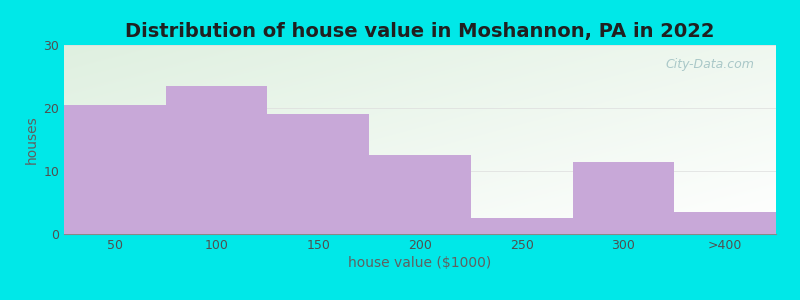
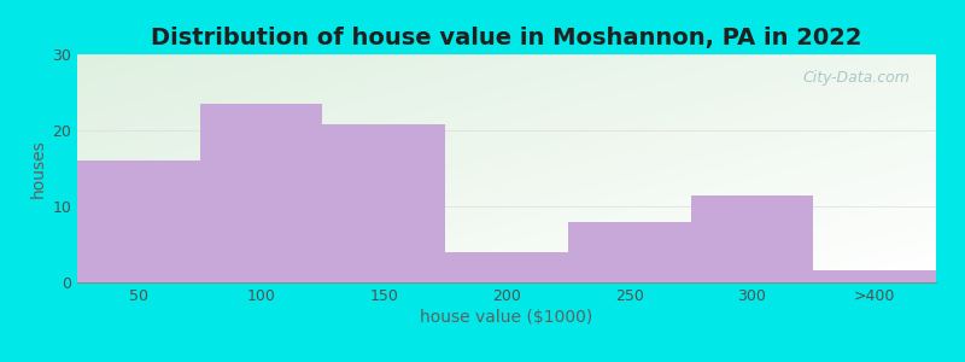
50: 20.5 -> 16.0
150: 19.0 -> 20.8
200: 12.5 -> 4.0
250: 2.5 -> 8.0
>400: 3.5 -> 1.6
